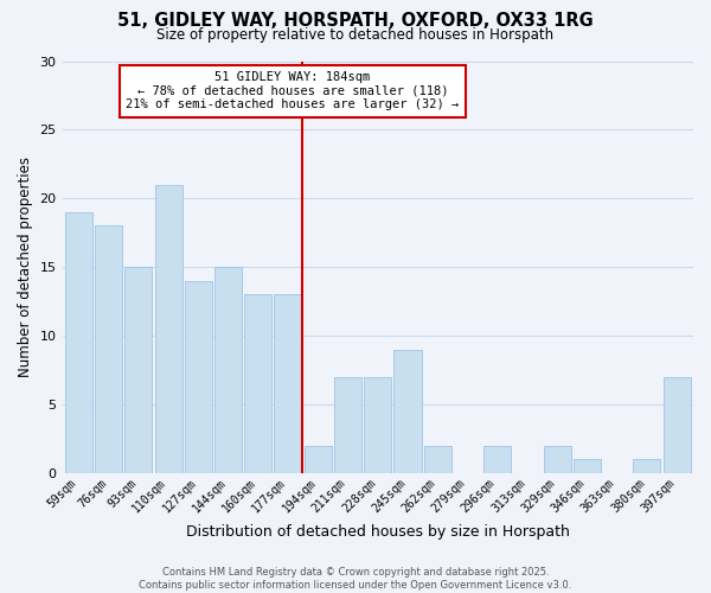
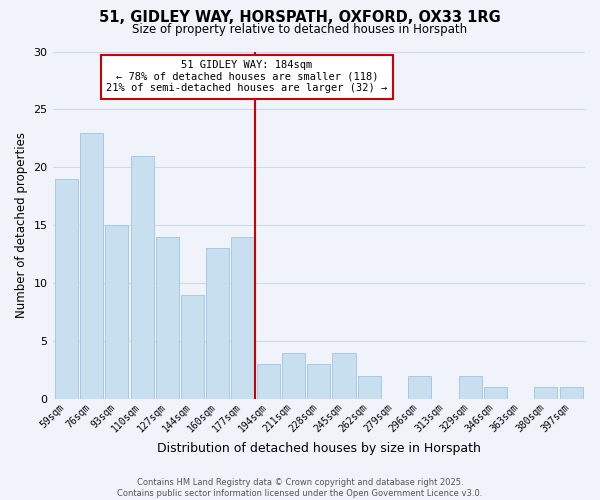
76sqm: 18 -> 23
144sqm: 15 -> 9
177sqm: 13 -> 14
194sqm: 2 -> 3
211sqm: 7 -> 4
228sqm: 7 -> 3
245sqm: 9 -> 4
397sqm: 7 -> 1
